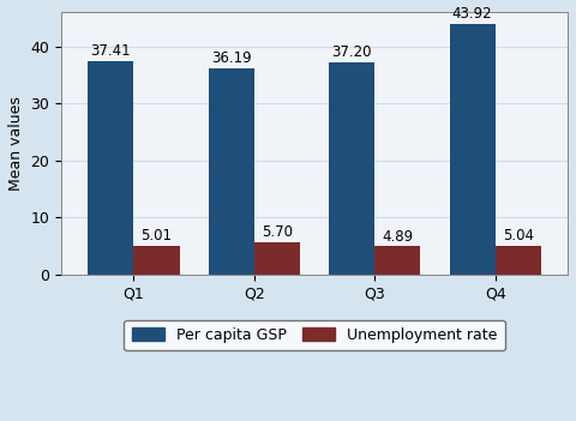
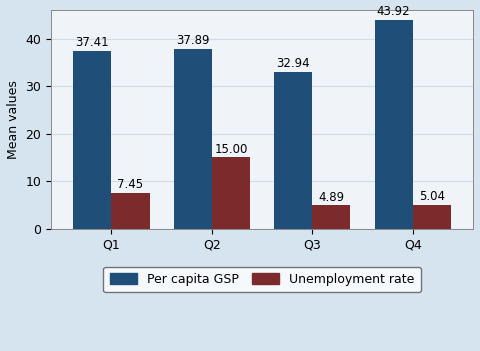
Unemployment rate/Q1: 5.01 -> 7.45
Per capita GSP/Q2: 36.19 -> 37.89
Unemployment rate/Q2: 5.70 -> 15.00
Per capita GSP/Q3: 37.20 -> 32.94
